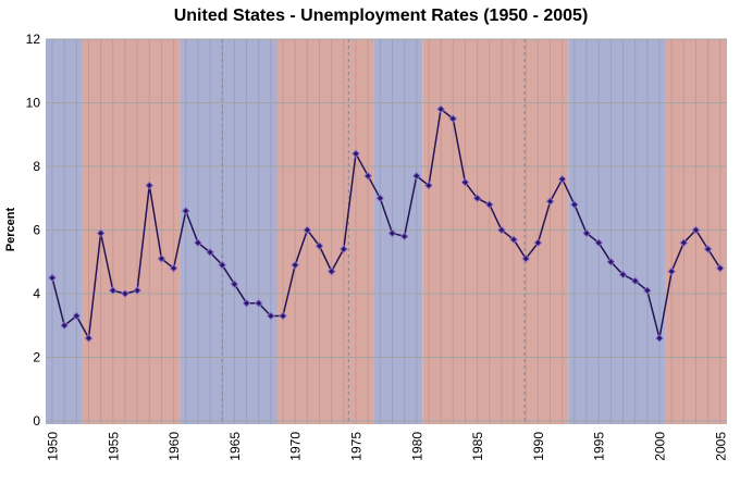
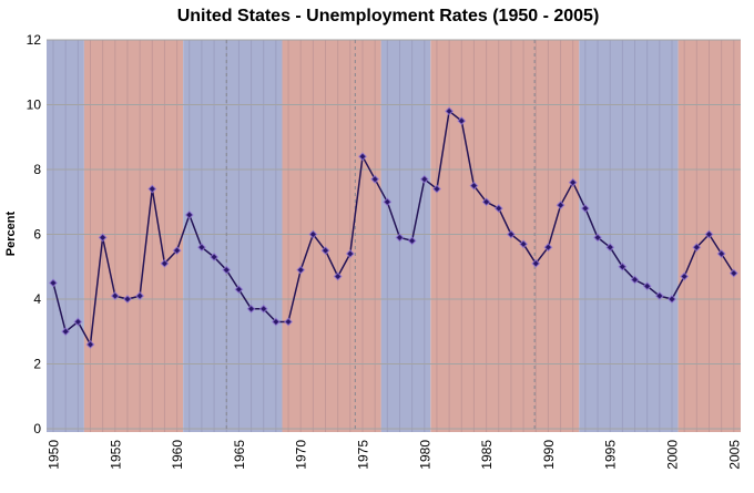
1960: 4.8 -> 5.5
2000: 2.6 -> 4.0
